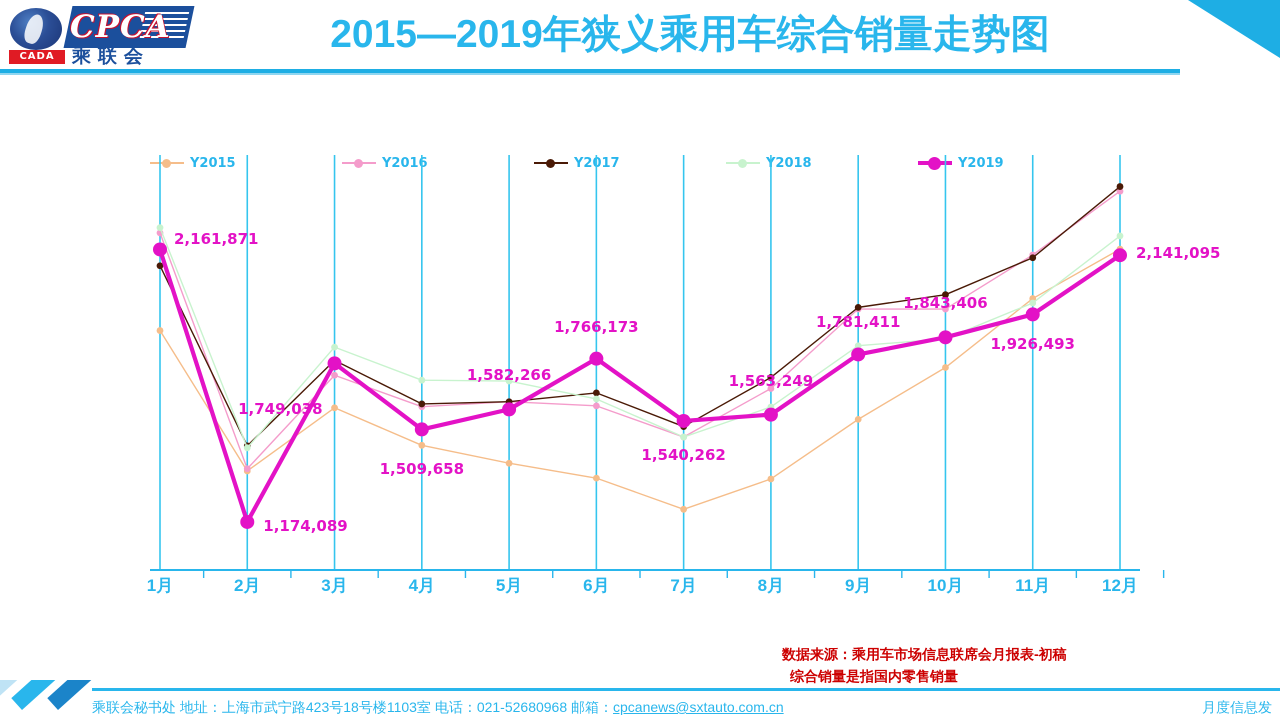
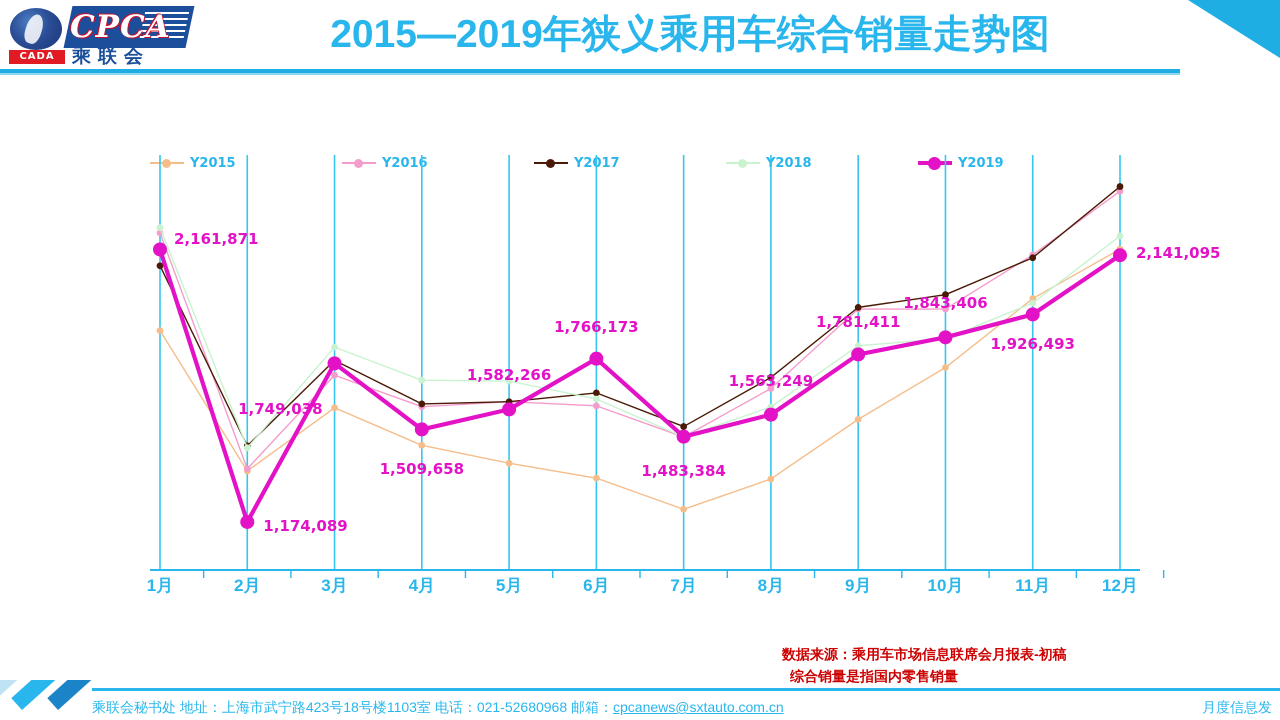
Y2019/7月: 1,540,262 -> 1,483,384
